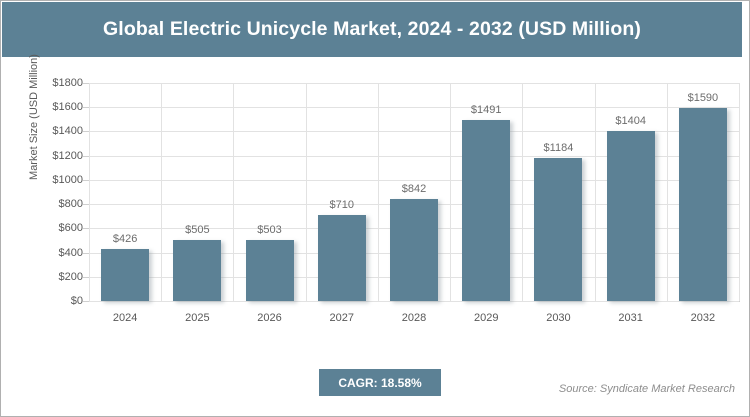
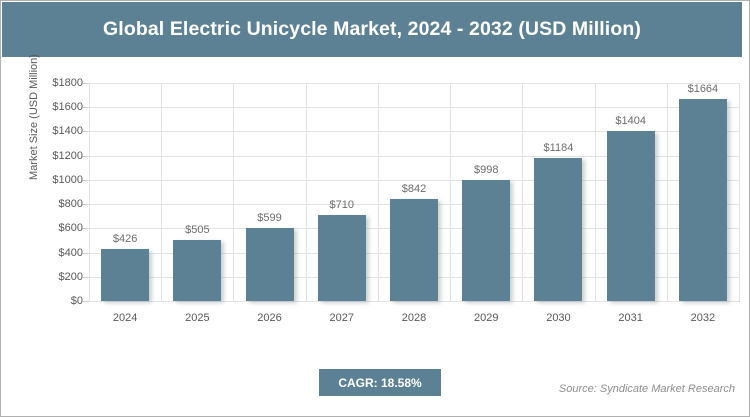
2026: $503 -> $599
2029: $1491 -> $998
2032: $1590 -> $1664
